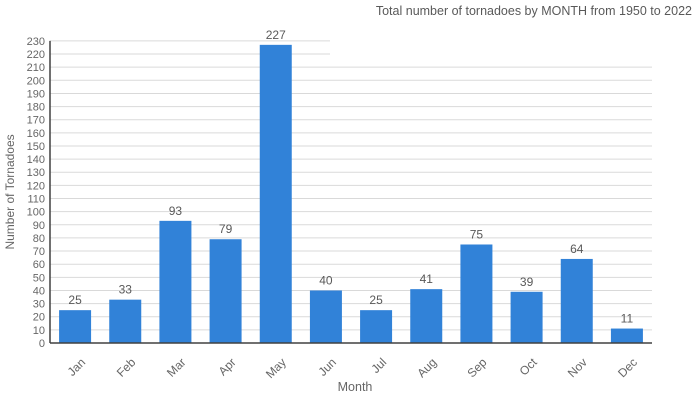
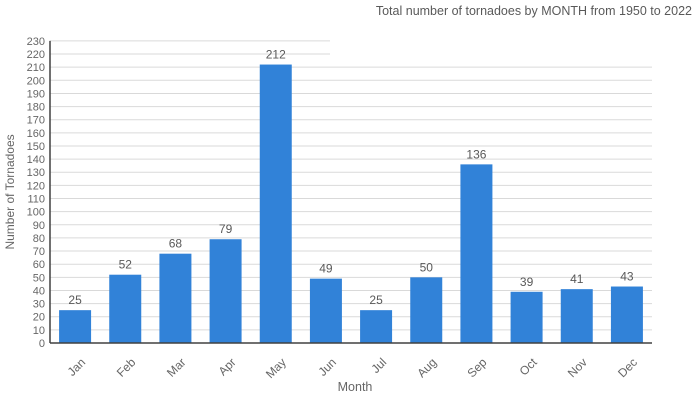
Feb: 33 -> 52
Mar: 93 -> 68
May: 227 -> 212
Jun: 40 -> 49
Aug: 41 -> 50
Sep: 75 -> 136
Nov: 64 -> 41
Dec: 11 -> 43
